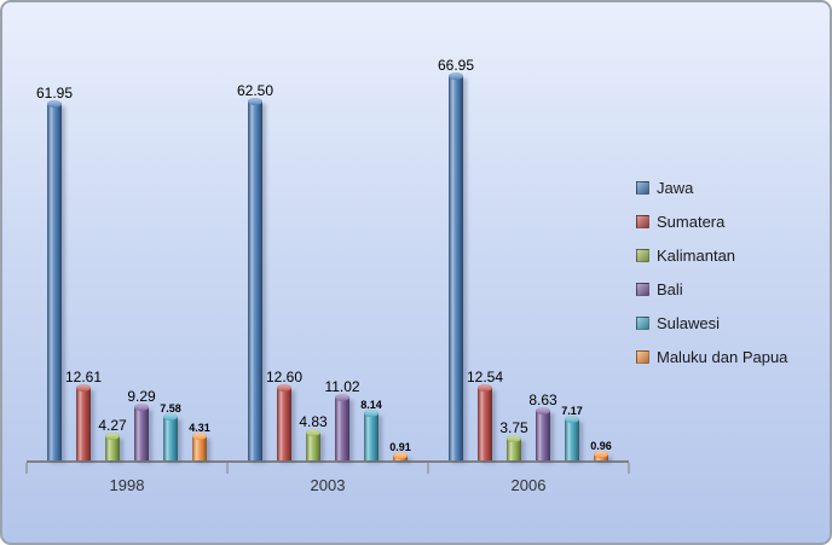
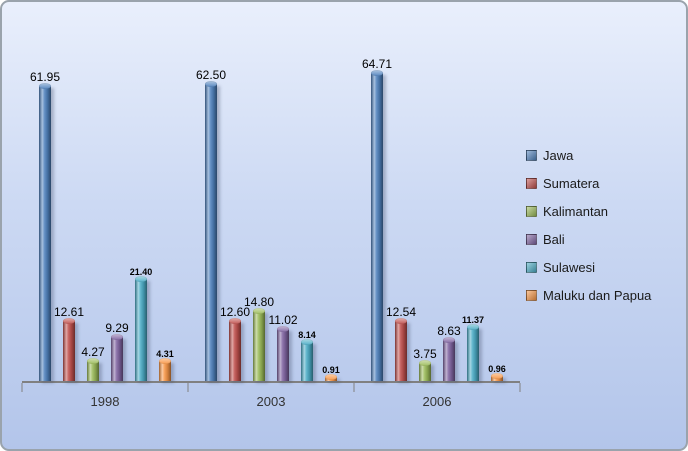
Sulawesi/1998: 7.58 -> 21.40
Kalimantan/2003: 4.83 -> 14.80
Jawa/2006: 66.95 -> 64.71
Sulawesi/2006: 7.17 -> 11.37
